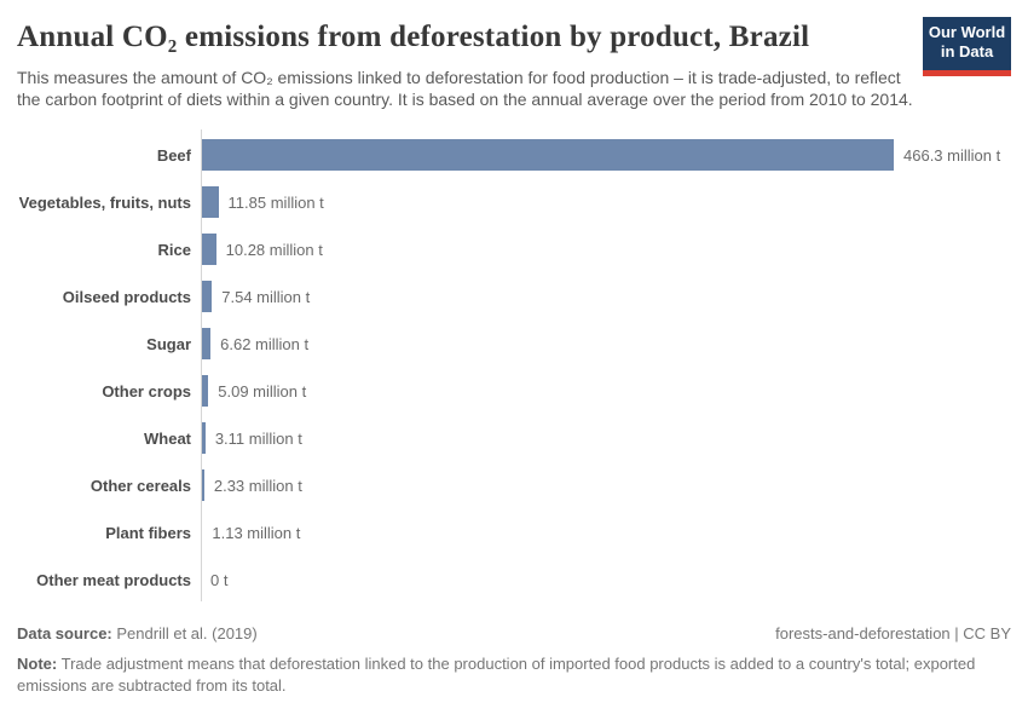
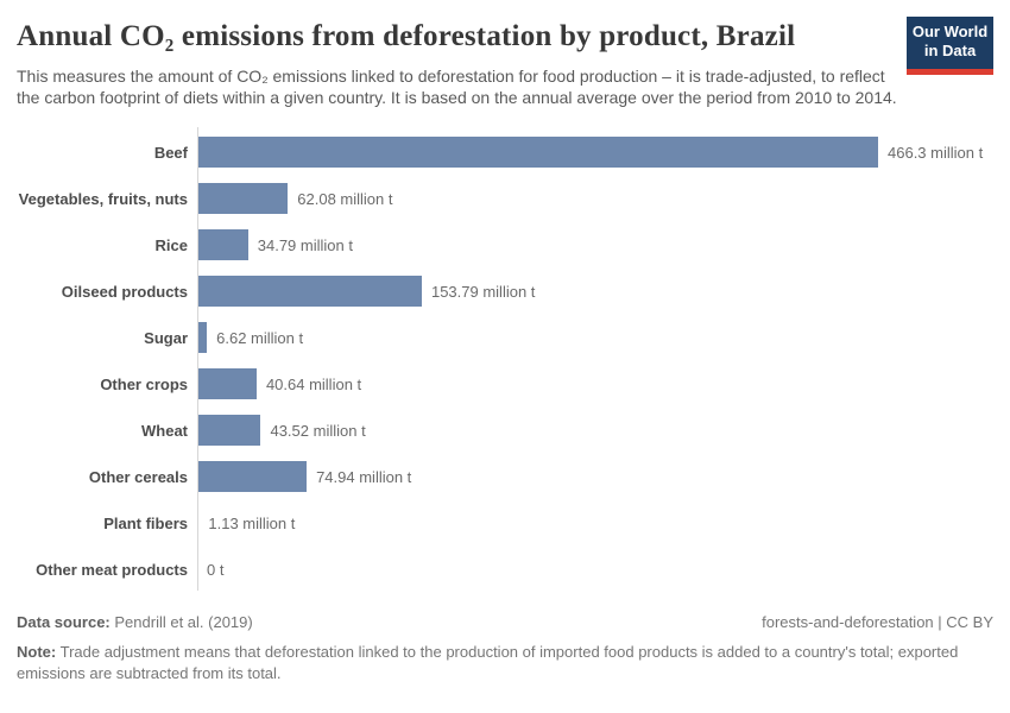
Vegetables, fruits, nuts: 11.85 -> 62.08
Rice: 10.28 -> 34.79
Oilseed products: 7.54 -> 153.79
Other crops: 5.09 -> 40.64
Wheat: 3.11 -> 43.52
Other cereals: 2.33 -> 74.94
